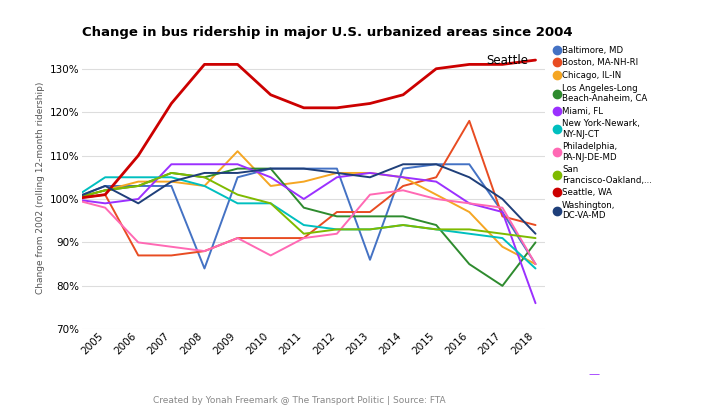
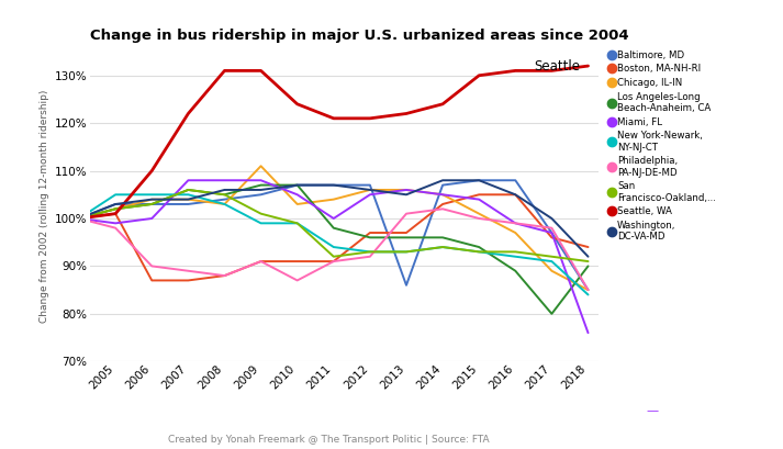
Washington, DC-VA-MD/2006: 99% -> 104%
Baltimore, MD/2008: 84% -> 104%
Boston, MA-NH-RI/2016: 118% -> 105%
Los Angeles-Long Beach-Anaheim, CA/2016: 85% -> 89%
